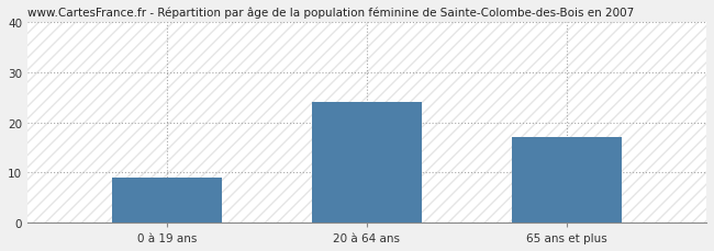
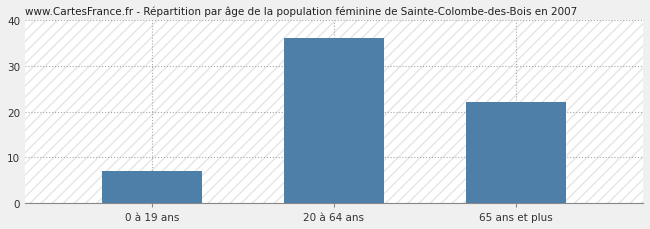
0 à 19 ans: 9 -> 7
20 à 64 ans: 24 -> 36
65 ans et plus: 17 -> 22
